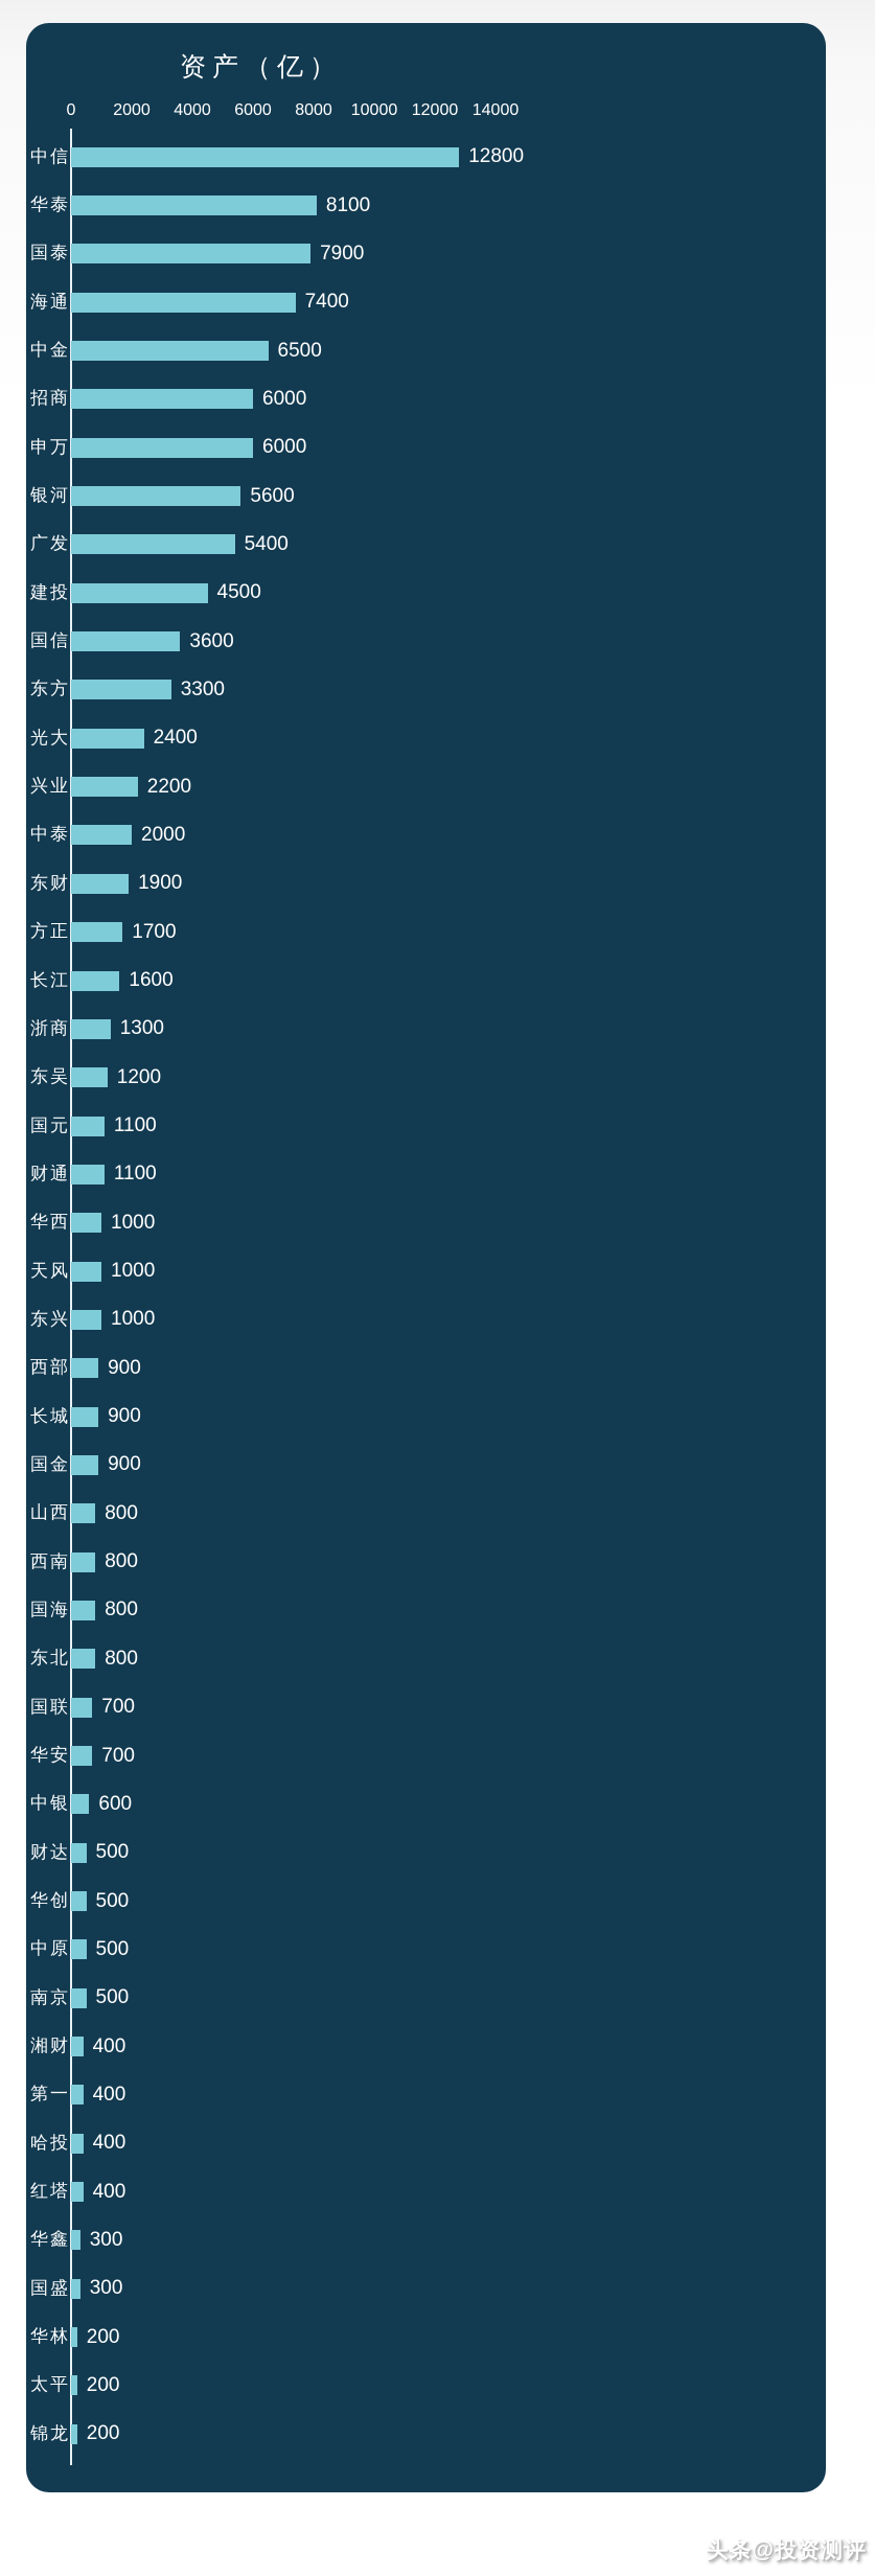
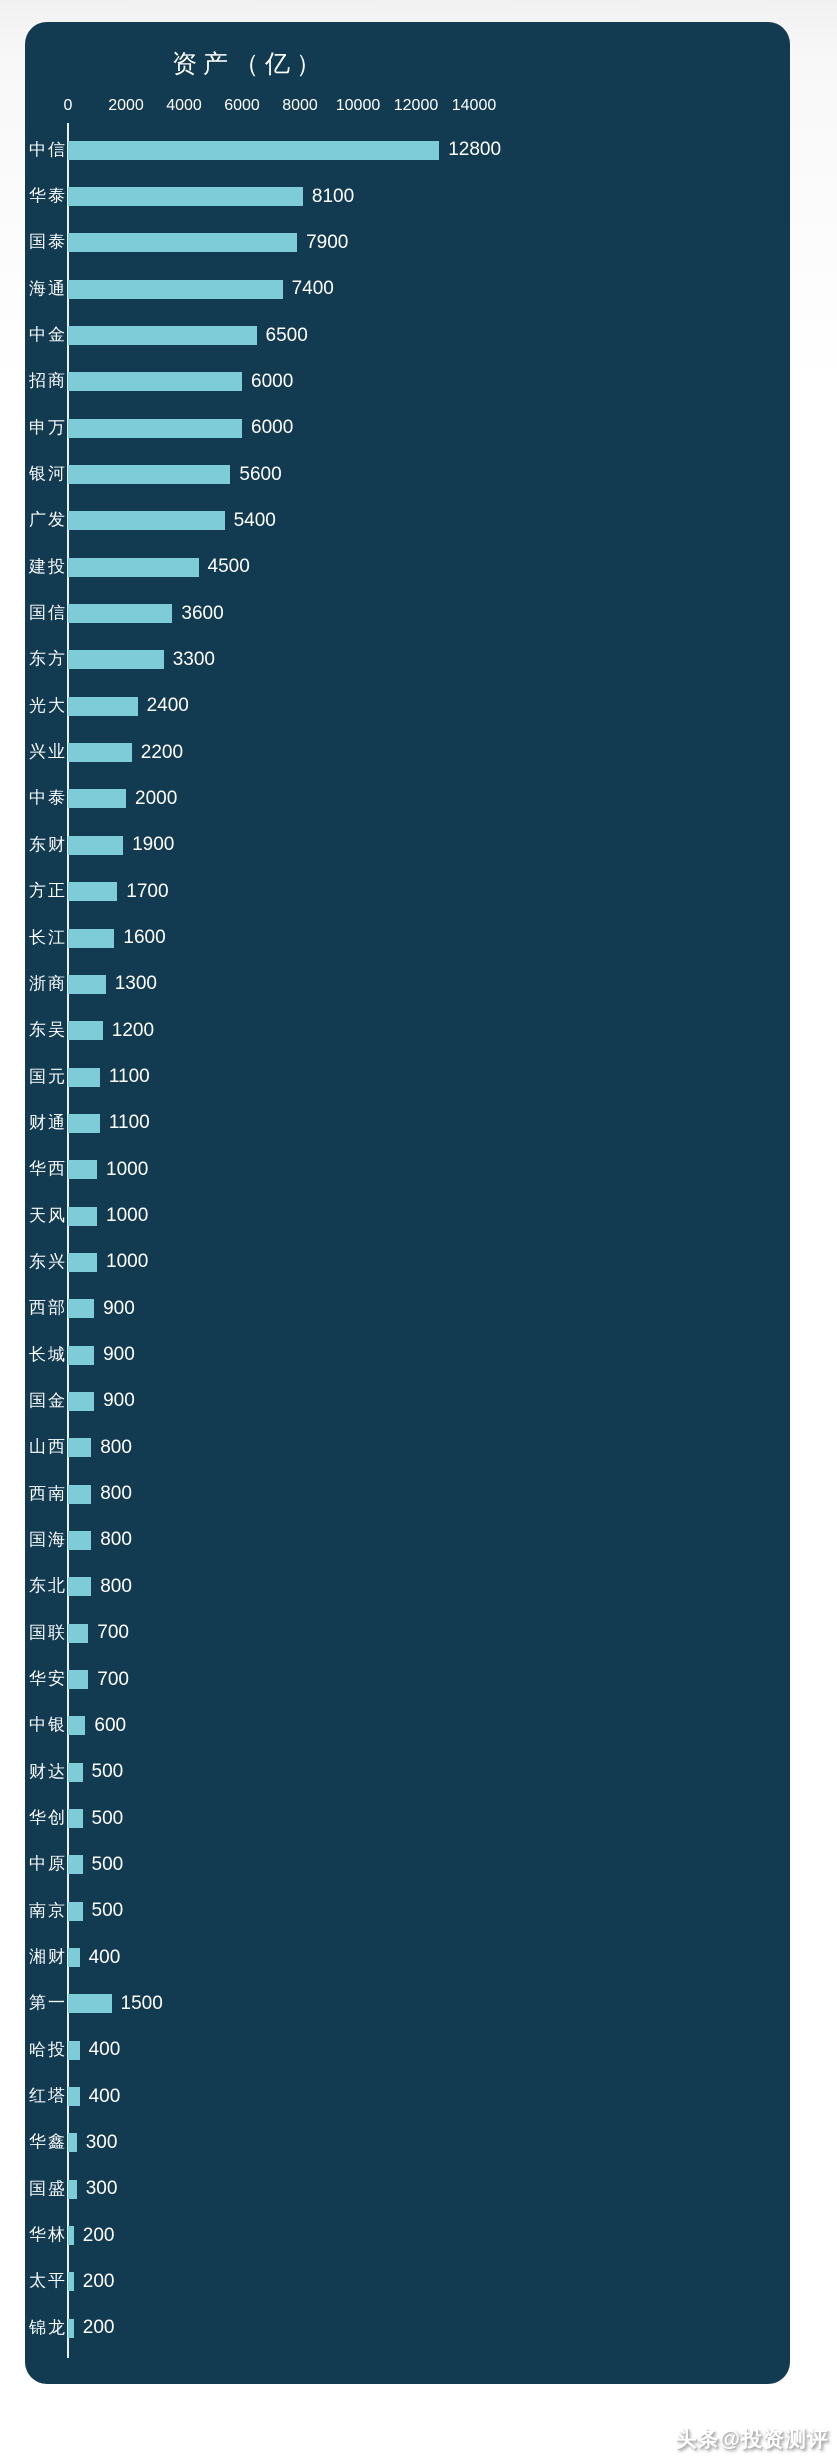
第一: 400 -> 1500
